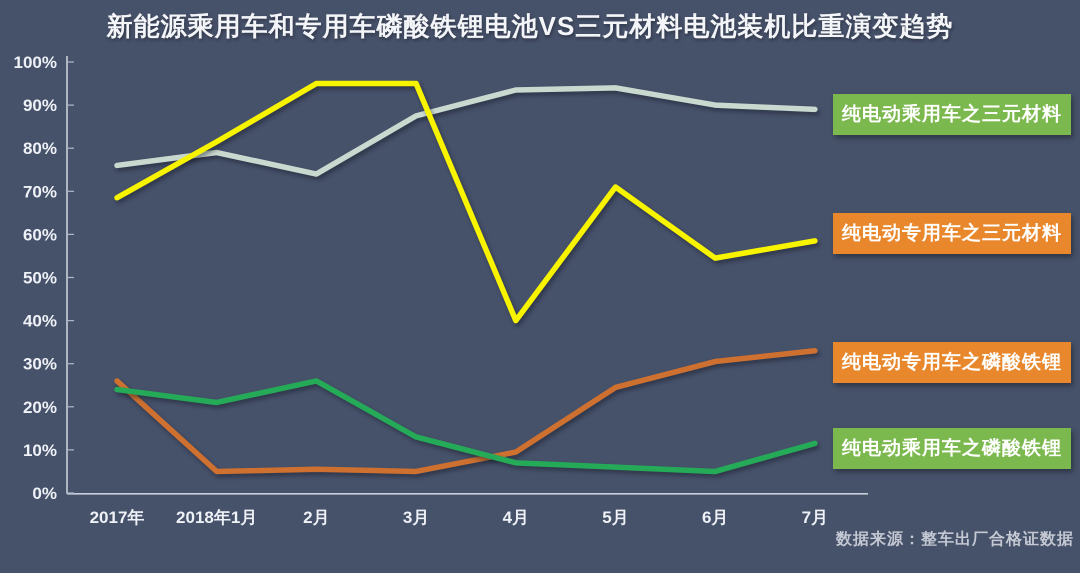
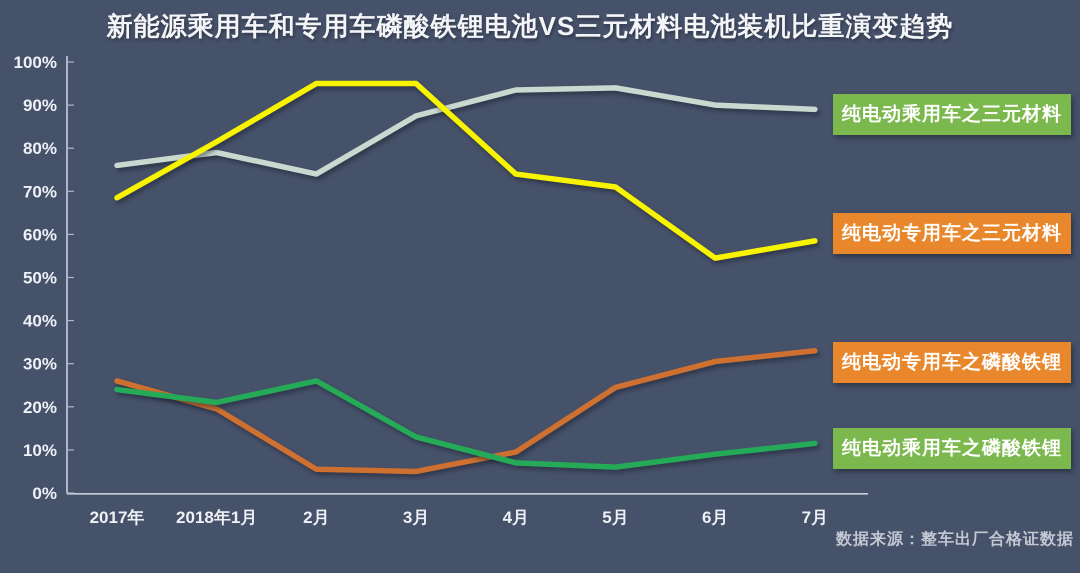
纯电动专用车之磷酸铁锂/2018年1月: 5% -> 20%
纯电动专用车之三元材料/4月: 40% -> 74%
纯电动乘用车之磷酸铁锂/6月: 5% -> 9%
